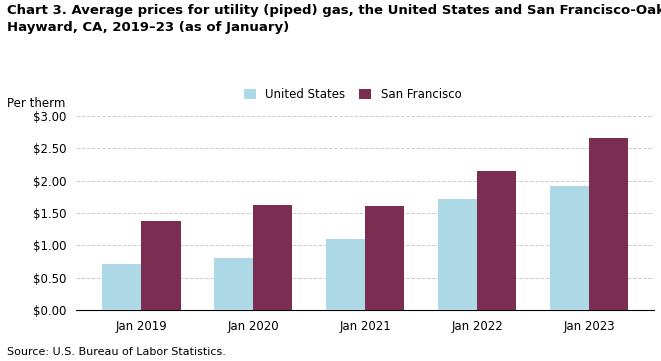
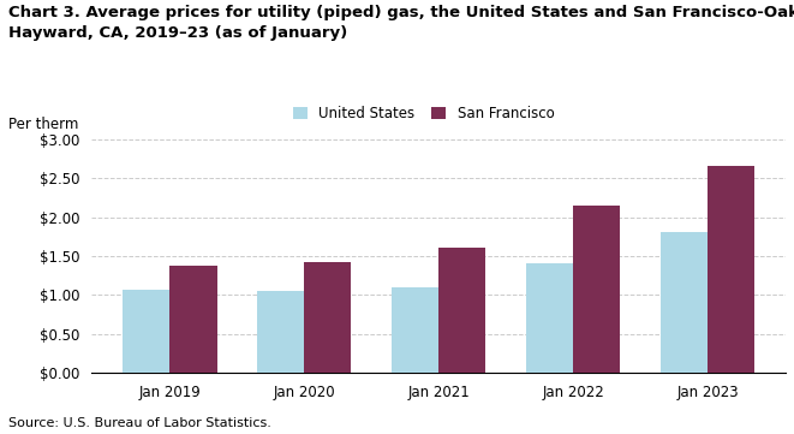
United States/Jan 2019: $0.72 -> $1.07
United States/Jan 2020: $0.80 -> $1.06
San Francisco/Jan 2020: $1.62 -> $1.43
United States/Jan 2022: $1.72 -> $1.40
United States/Jan 2023: $1.92 -> $1.81
